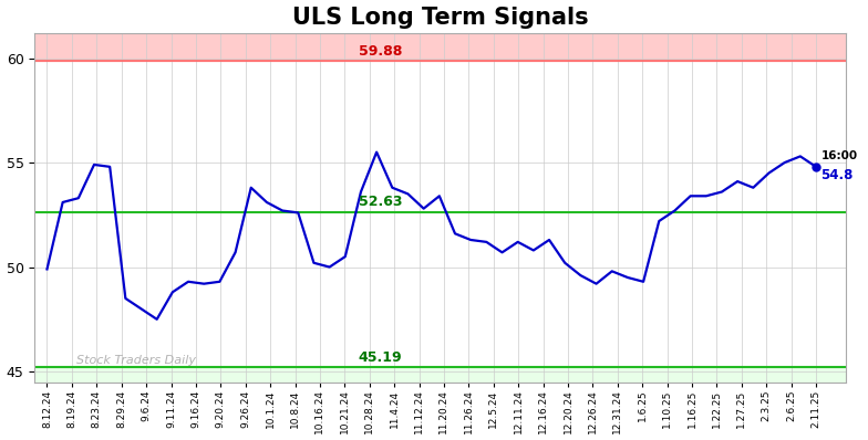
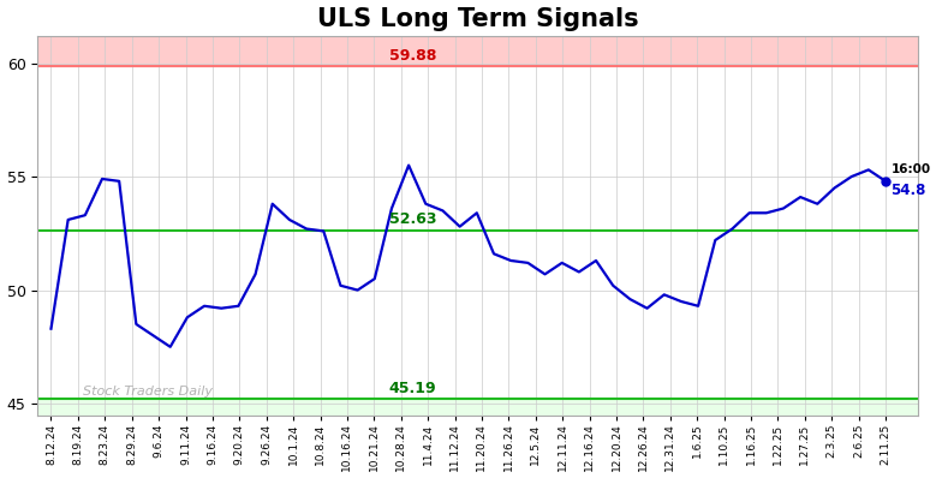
8.12.24: 49.9 -> 48.3
